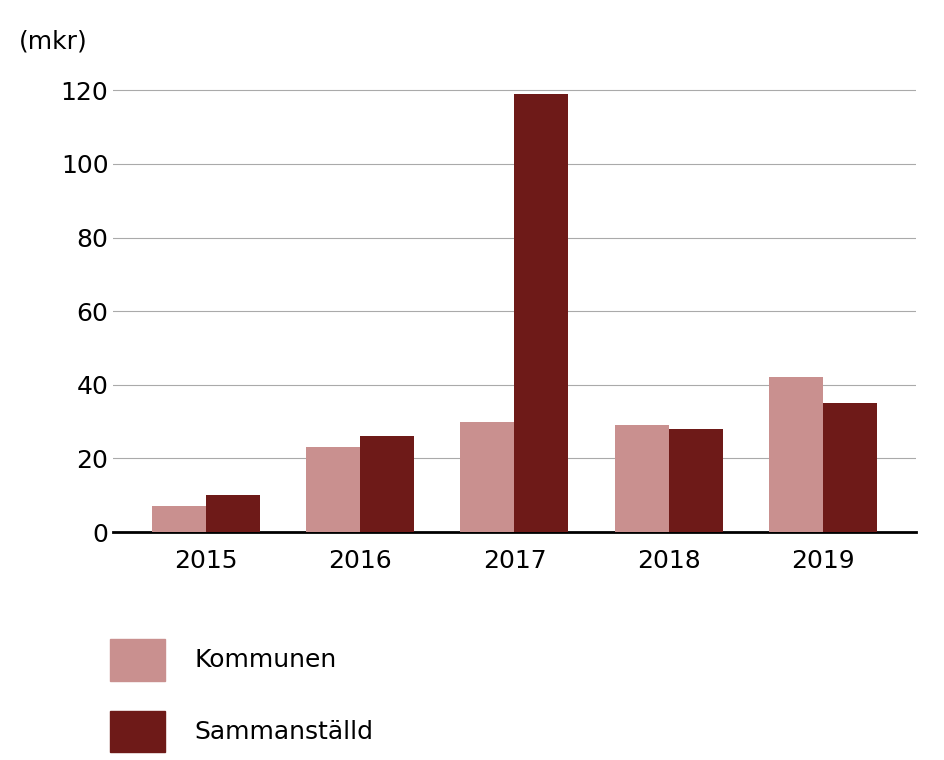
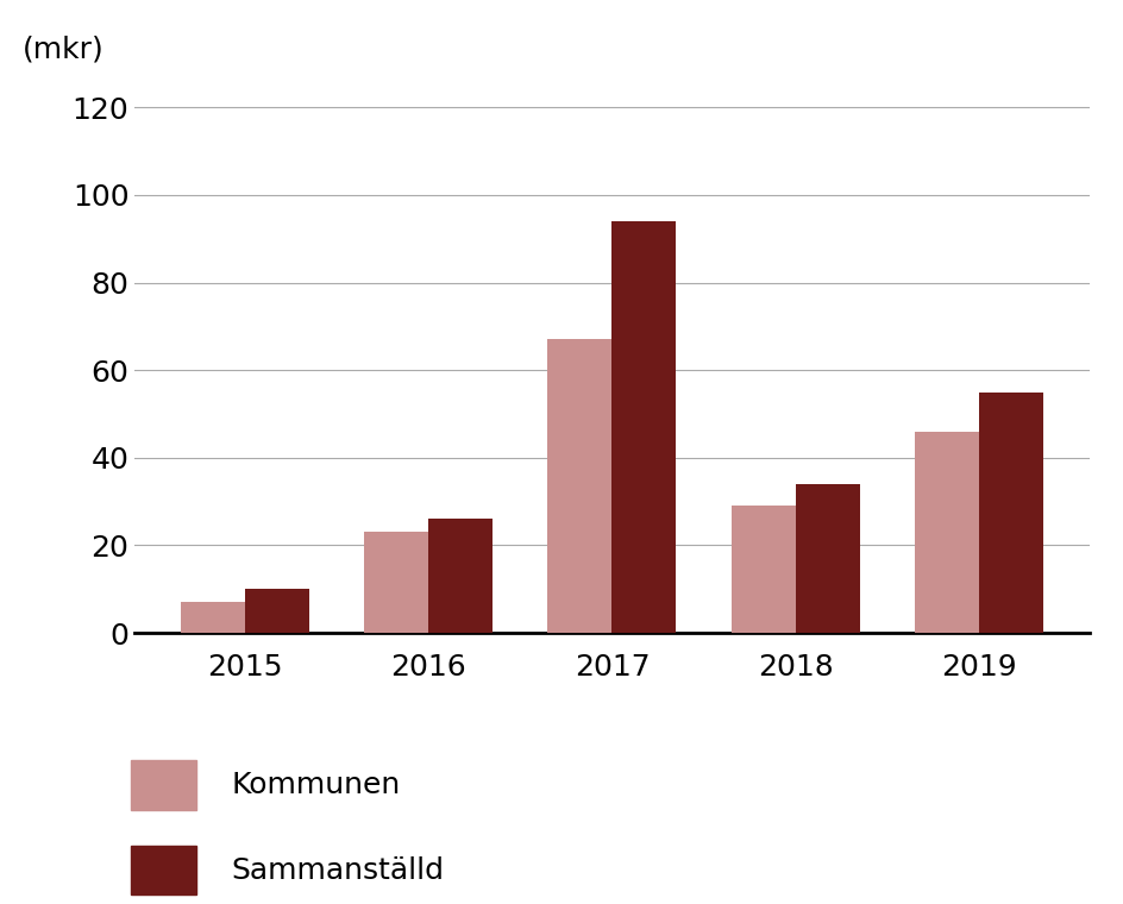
Kommunen/2017: 30 -> 67
Sammanställd/2017: 119 -> 94
Sammanställd/2018: 28 -> 34
Kommunen/2019: 42 -> 46
Sammanställd/2019: 35 -> 55
